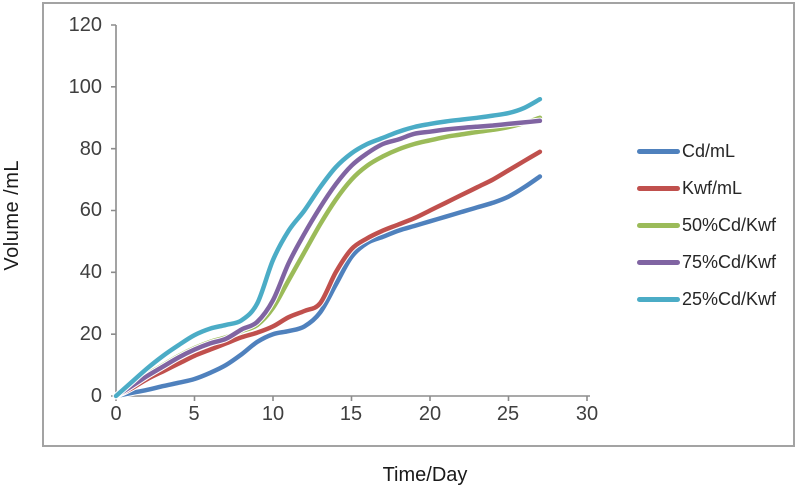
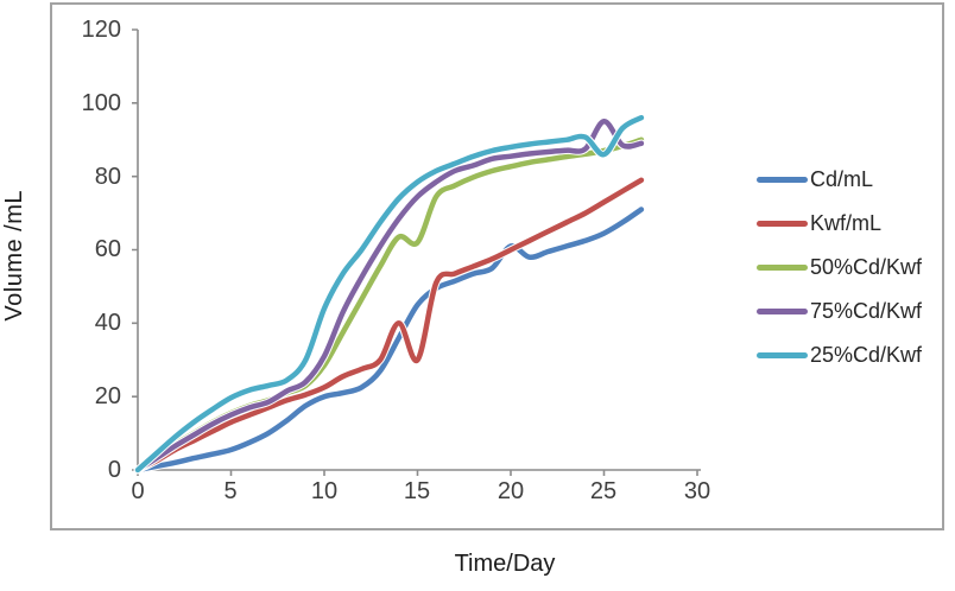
Kwf/mL/15: 48 -> 30
50%Cd/Kwf/15: 70 -> 62
Cd/mL/20: 56 -> 61
75%Cd/Kwf/25: 88 -> 95
25%Cd/Kwf/25: 92 -> 86
